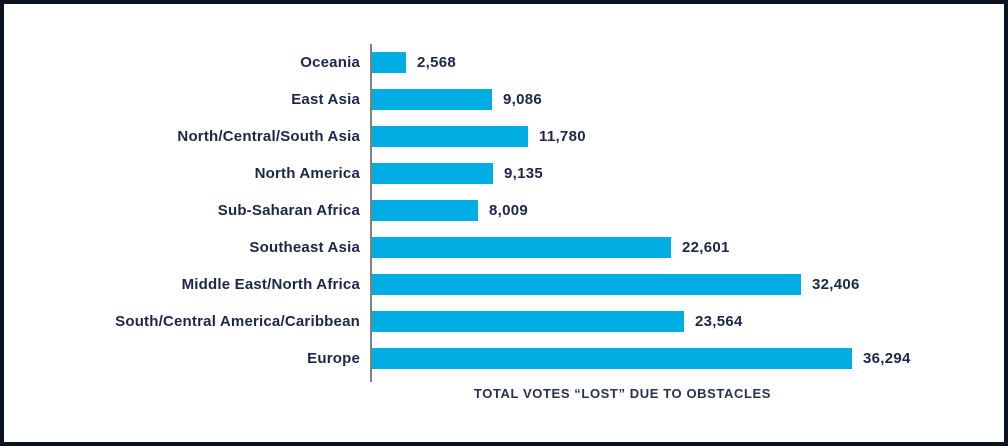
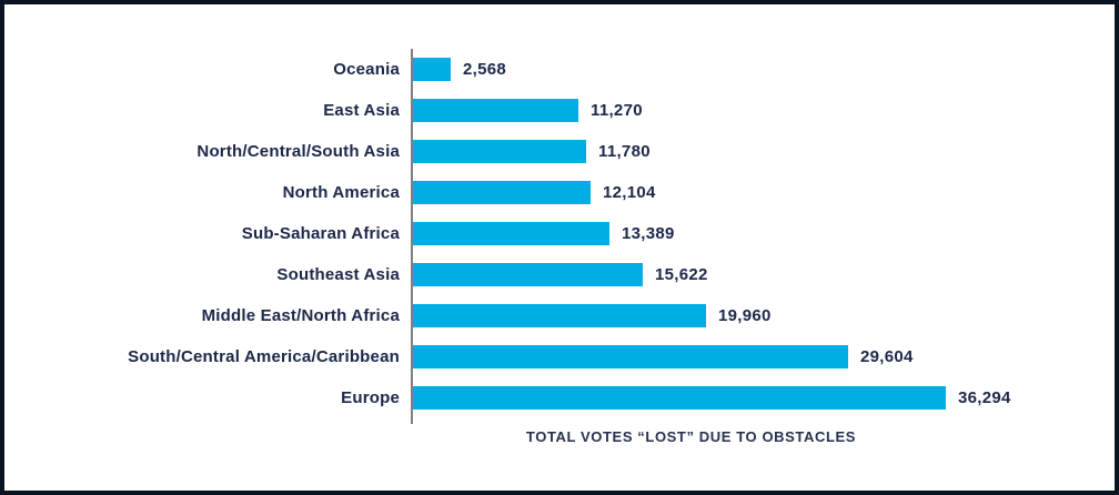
East Asia: 9,086 -> 11,270
North America: 9,135 -> 12,104
Sub-Saharan Africa: 8,009 -> 13,389
Southeast Asia: 22,601 -> 15,622
Middle East/North Africa: 32,406 -> 19,960
South/Central America/Caribbean: 23,564 -> 29,604
